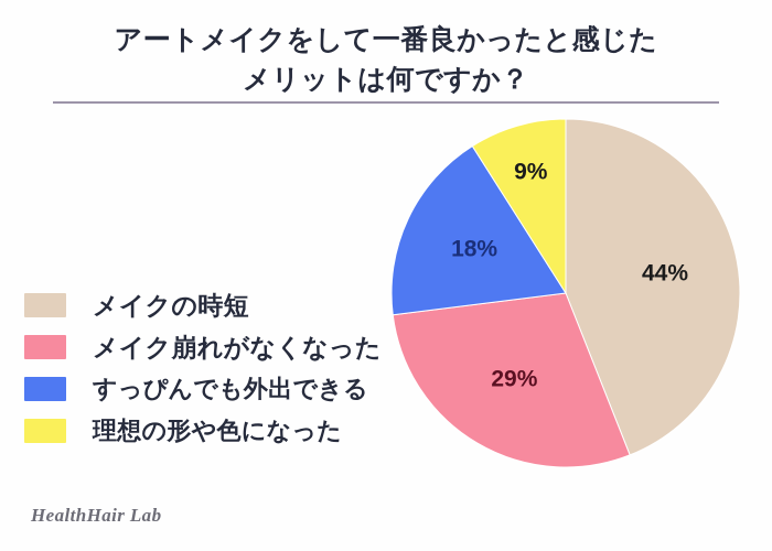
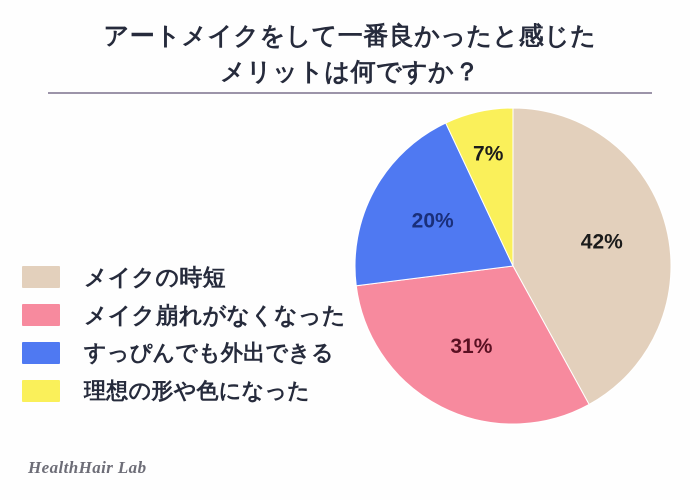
メイクの時短: 44% -> 42%
メイク崩れがなくなった: 29% -> 31%
すっぴんでも外出できる: 18% -> 20%
理想の形や色になった: 9% -> 7%
